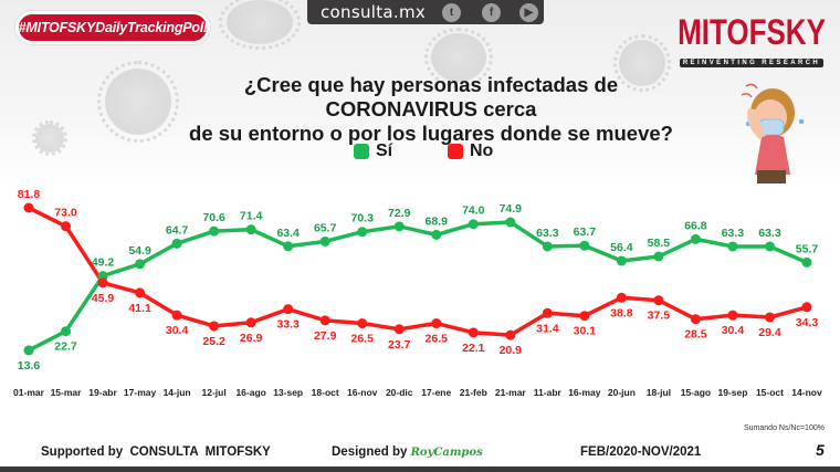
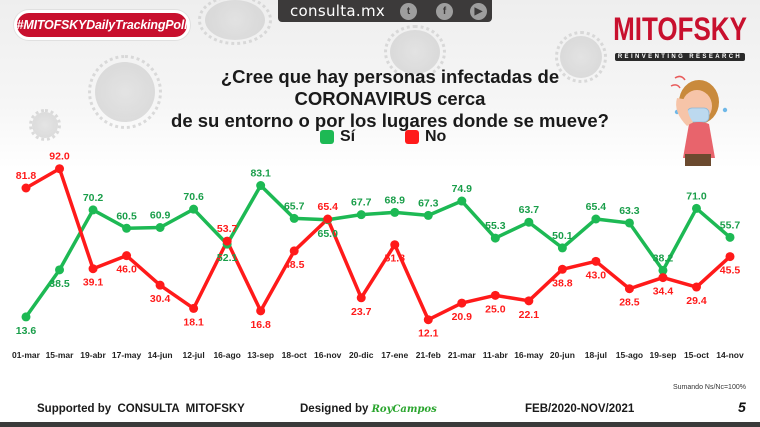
Sí/15-mar: 22.7 -> 38.5
No/15-mar: 73.0 -> 92.0
Sí/19-abr: 49.2 -> 70.2
No/19-abr: 45.9 -> 39.1
Sí/17-may: 54.9 -> 60.5
No/17-may: 41.1 -> 46.0
Sí/14-jun: 64.7 -> 60.9
No/12-jul: 25.2 -> 18.1
Sí/16-ago: 71.4 -> 52.1
No/16-ago: 26.9 -> 53.7
Sí/13-sep: 63.4 -> 83.1
No/13-sep: 33.3 -> 16.8
No/18-oct: 27.9 -> 48.5
Sí/16-nov: 70.3 -> 65.0
No/16-nov: 26.5 -> 65.4
Sí/20-dic: 72.9 -> 67.7
No/17-ene: 26.5 -> 51.8
Sí/21-feb: 74.0 -> 67.3
No/21-feb: 22.1 -> 12.1
Sí/11-abr: 63.3 -> 55.3
No/11-abr: 31.4 -> 25.0
No/16-may: 30.1 -> 22.1
Sí/20-jun: 56.4 -> 50.1
Sí/18-jul: 58.5 -> 65.4
No/18-jul: 37.5 -> 43.0
Sí/15-ago: 66.8 -> 63.3
Sí/19-sep: 63.3 -> 38.2
No/19-sep: 30.4 -> 34.4
Sí/15-oct: 63.3 -> 71.0
No/14-nov: 34.3 -> 45.5
